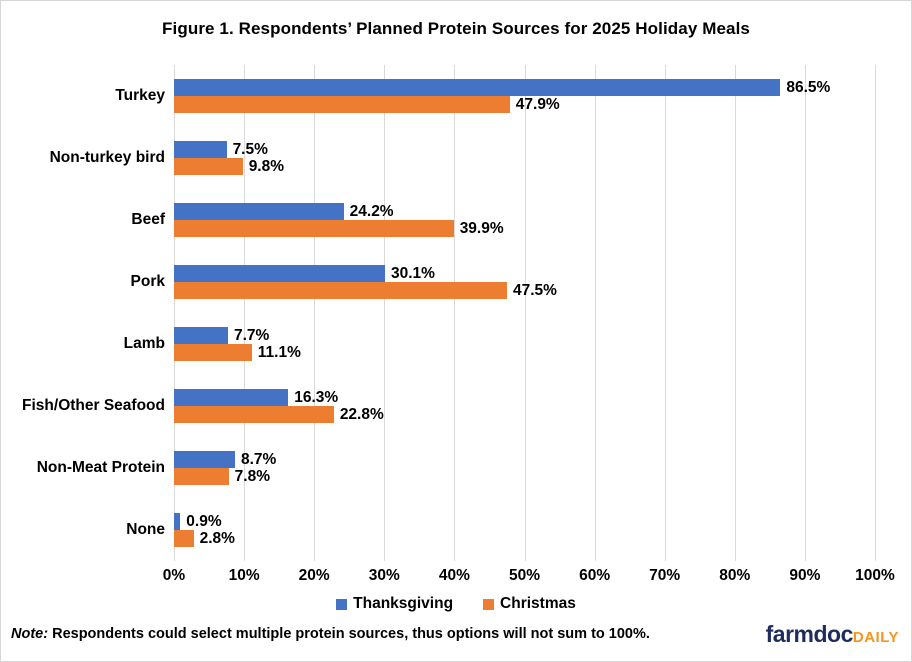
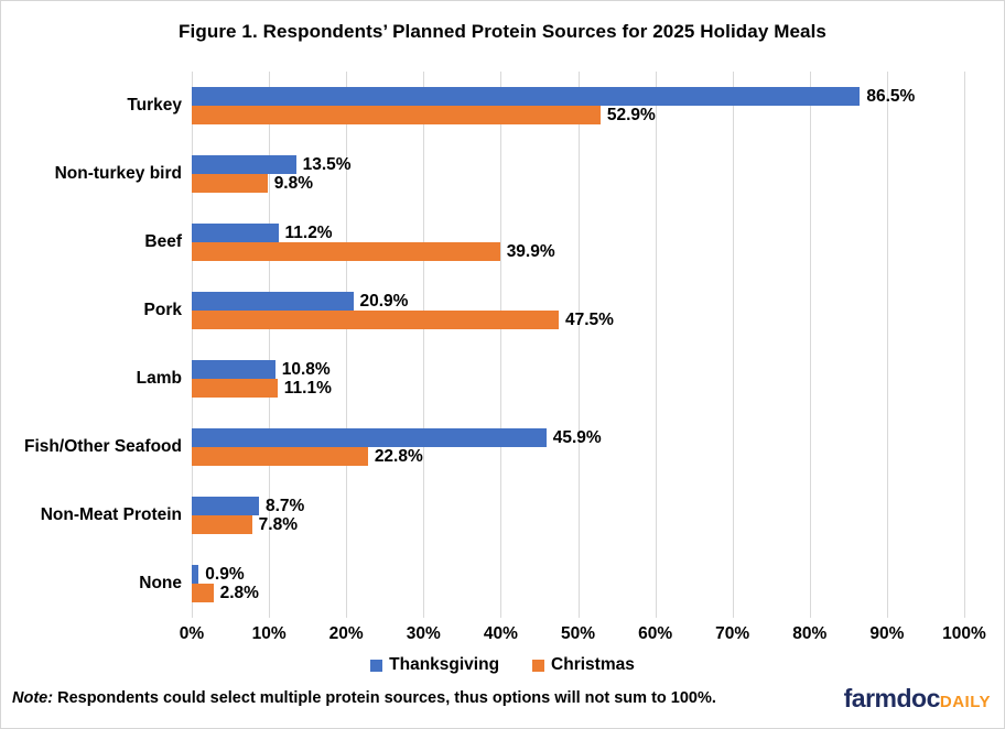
Christmas/Turkey: 47.9% -> 52.9%
Thanksgiving/Non-turkey bird: 7.5% -> 13.5%
Thanksgiving/Beef: 24.2% -> 11.2%
Thanksgiving/Pork: 30.1% -> 20.9%
Thanksgiving/Lamb: 7.7% -> 10.8%
Thanksgiving/Fish/Other Seafood: 16.3% -> 45.9%
